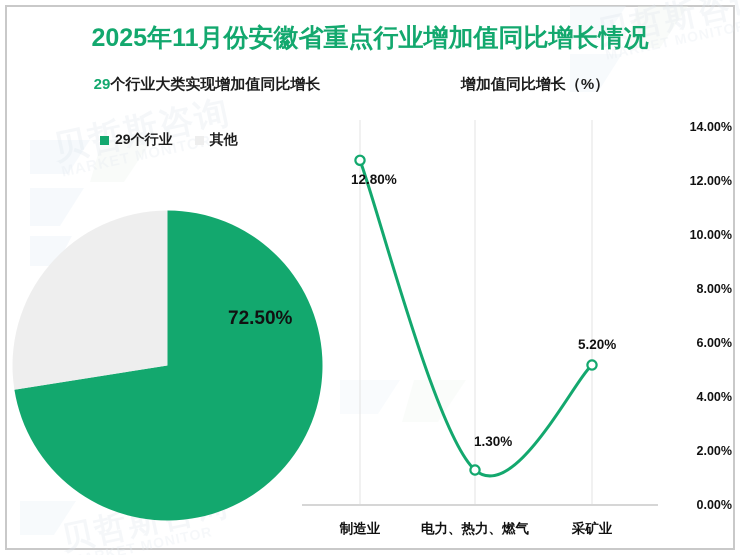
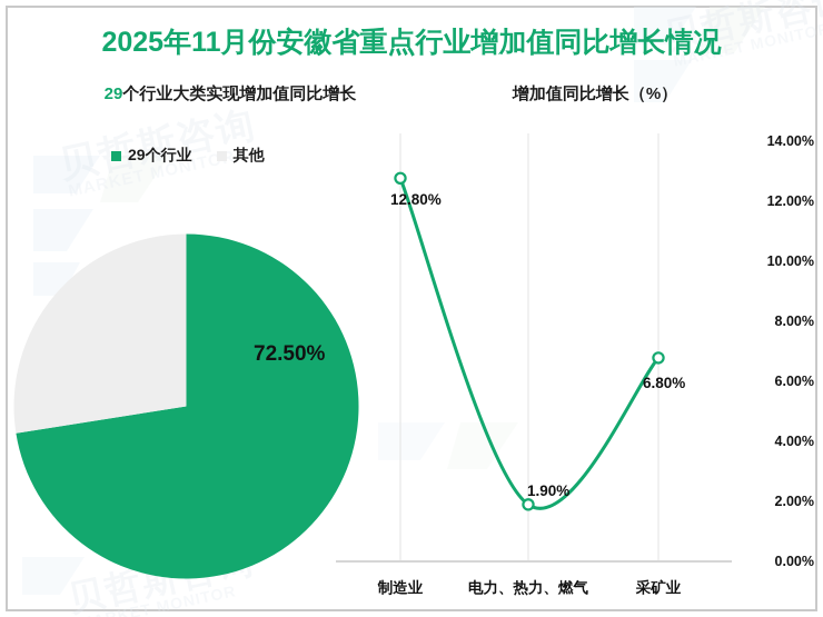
增加值同比增长（%）/电力、热力、燃气: 1.30% -> 1.90%
增加值同比增长（%）/采矿业: 5.20% -> 6.80%
